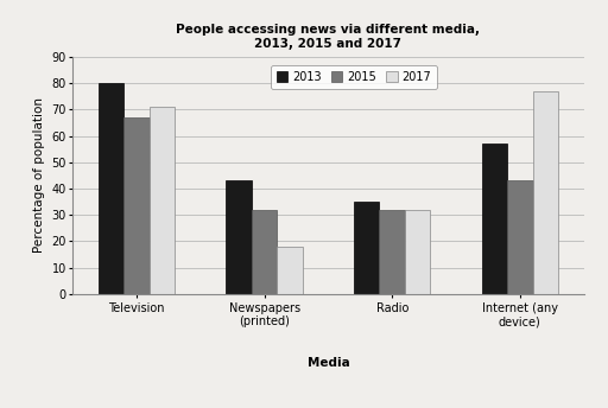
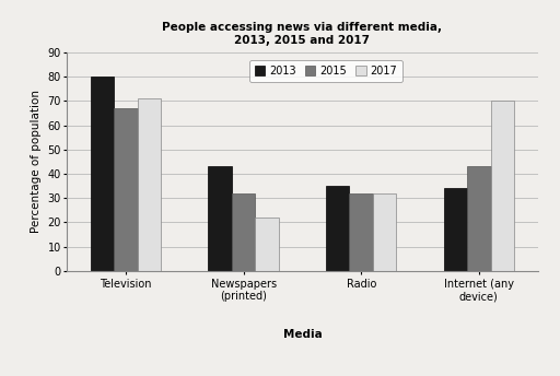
2017/Newspapers (printed): 18 -> 22
2013/Internet (any device): 57 -> 34
2017/Internet (any device): 77 -> 70
